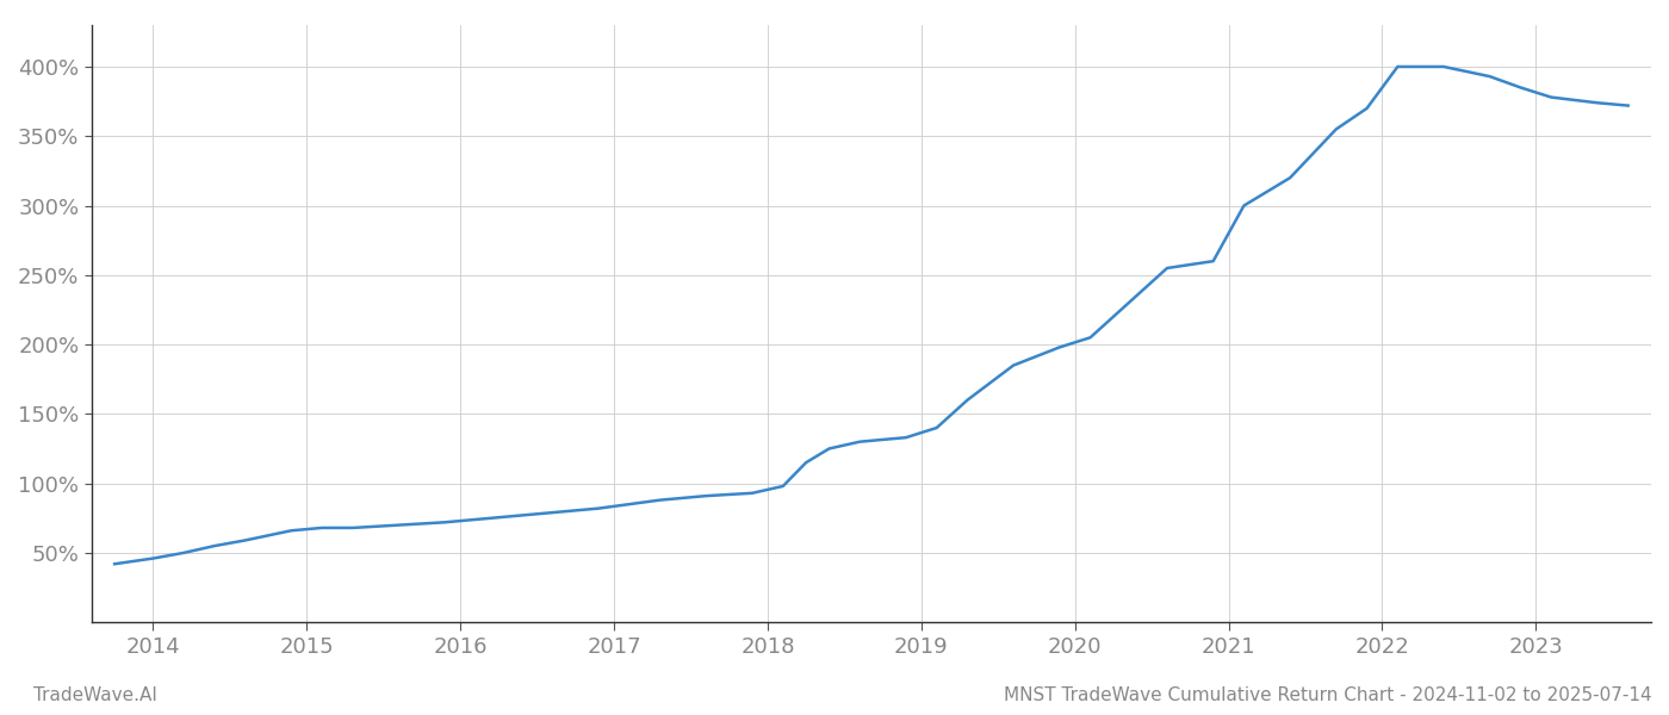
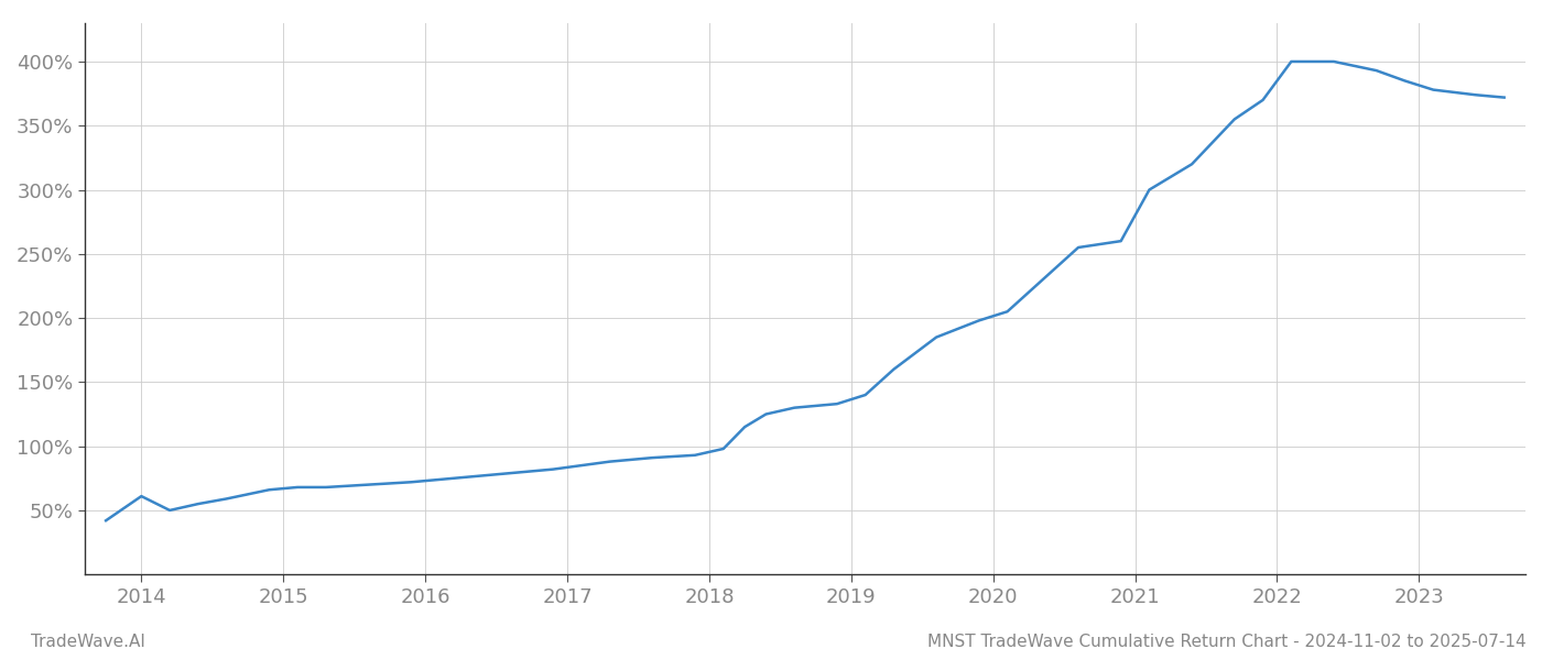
2014: 46% -> 61%
